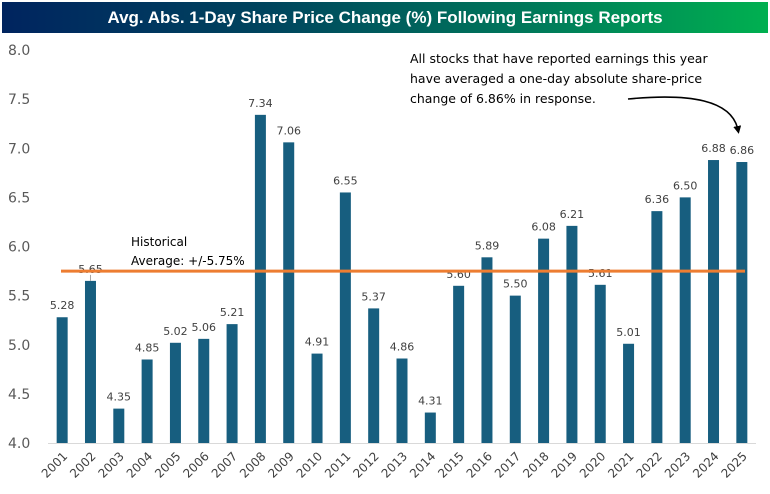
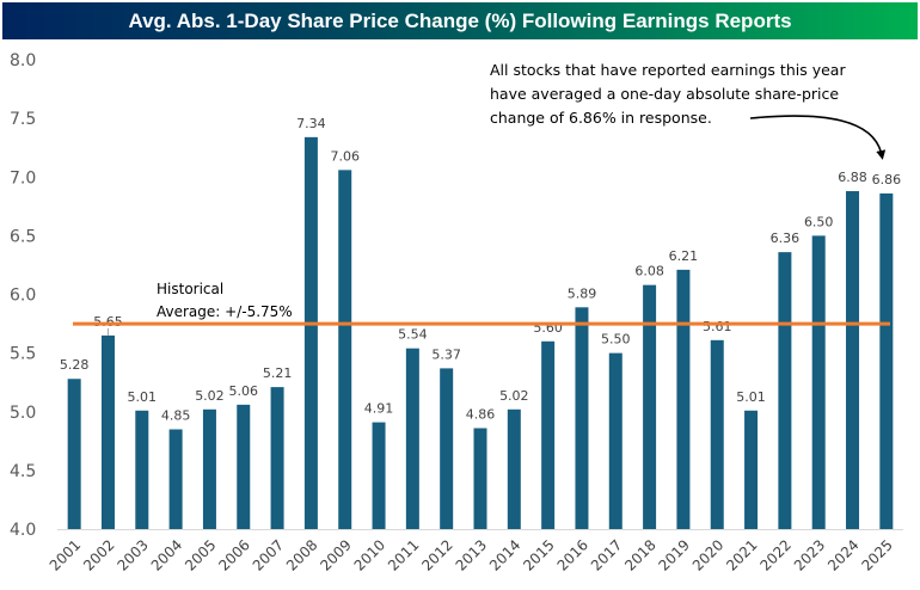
2003: 4.35 -> 5.01
2011: 6.55 -> 5.54
2014: 4.31 -> 5.02
